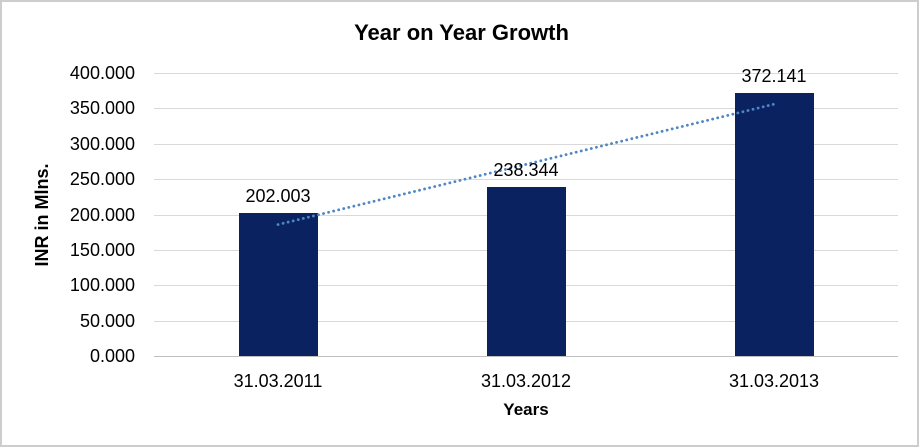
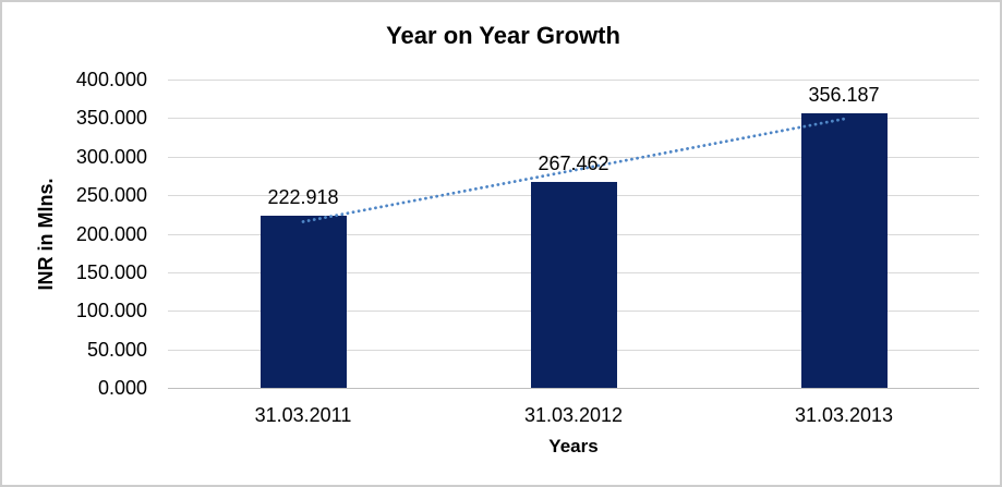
31.03.2011: 202.003 -> 222.918
31.03.2012: 238.344 -> 267.462
31.03.2013: 372.141 -> 356.187
